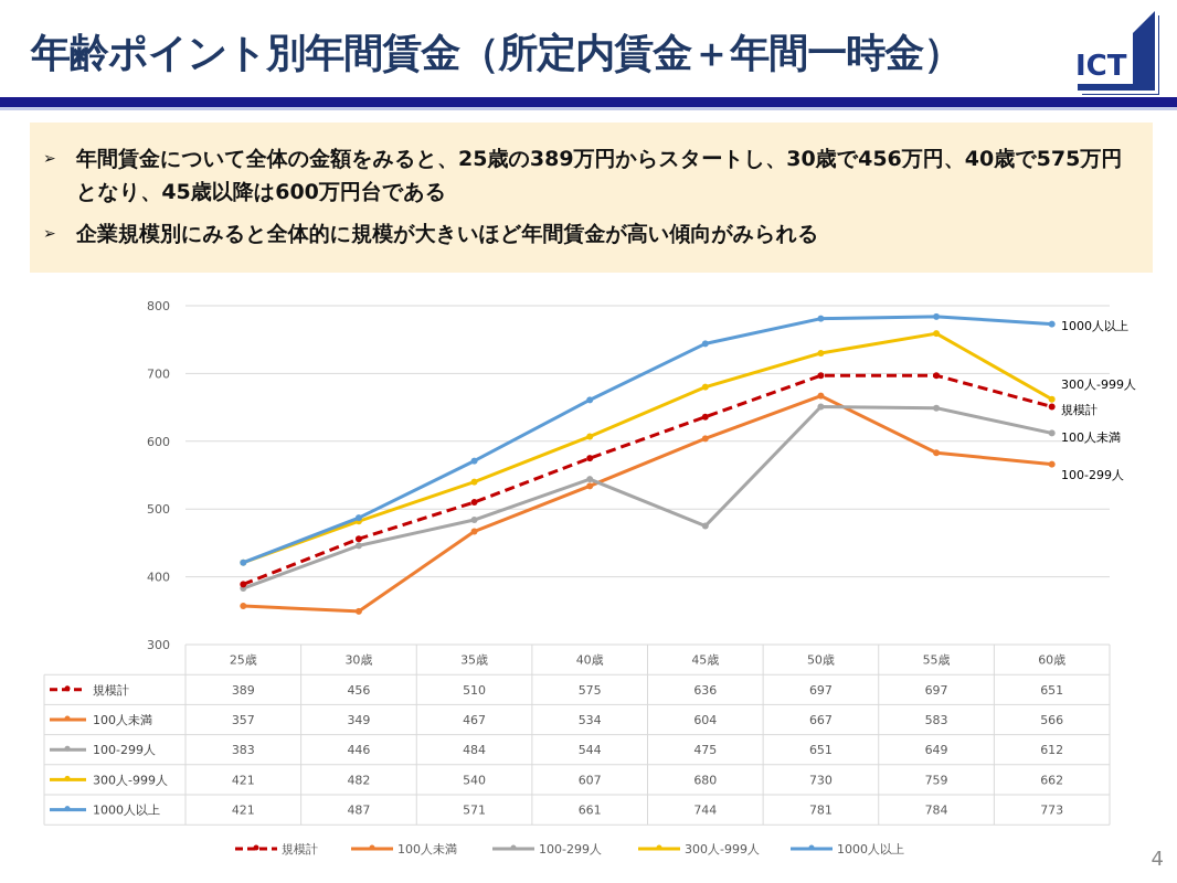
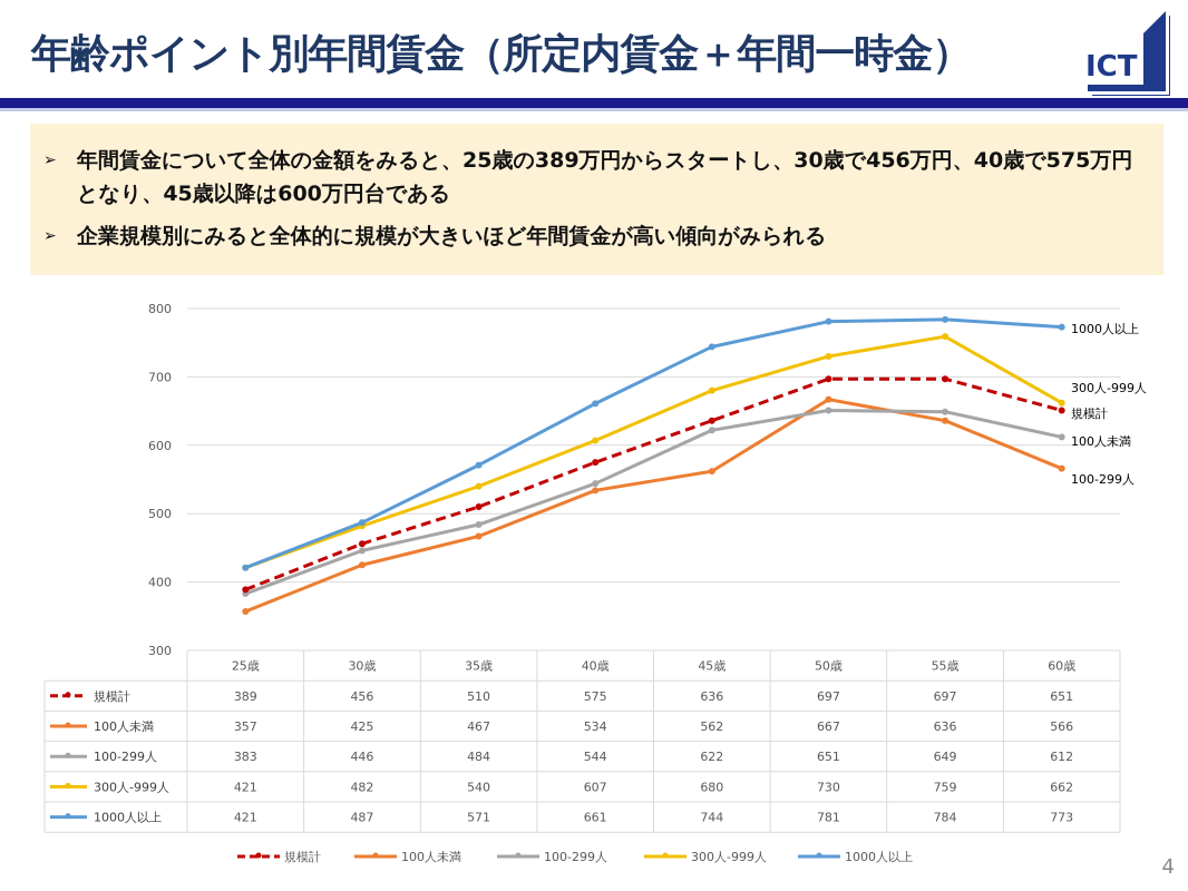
100人未満/30歳: 349 -> 425
100人未満/45歳: 604 -> 562
100-299人/45歳: 475 -> 622
100人未満/55歳: 583 -> 636
